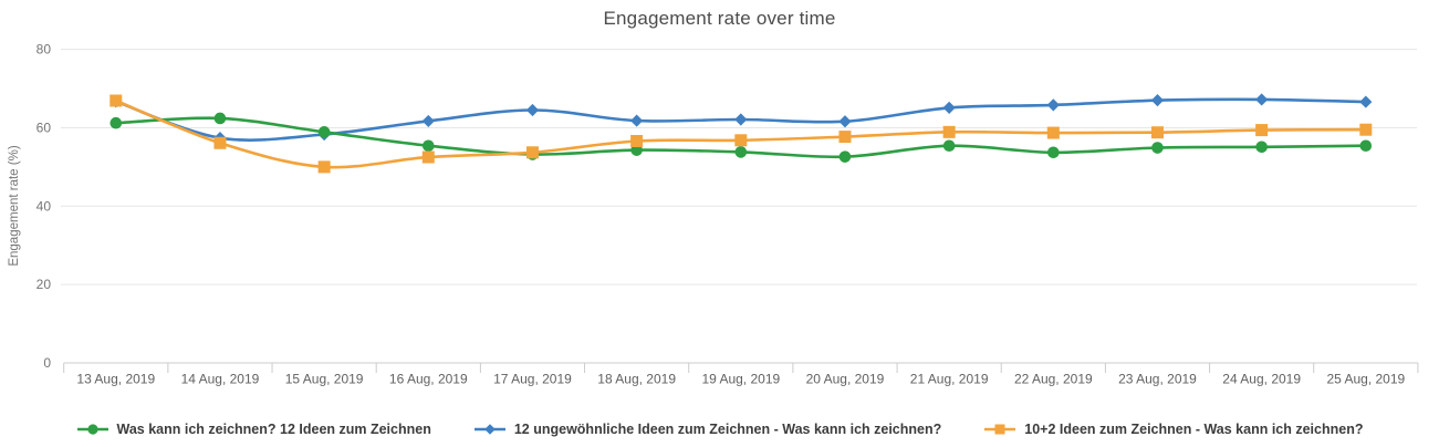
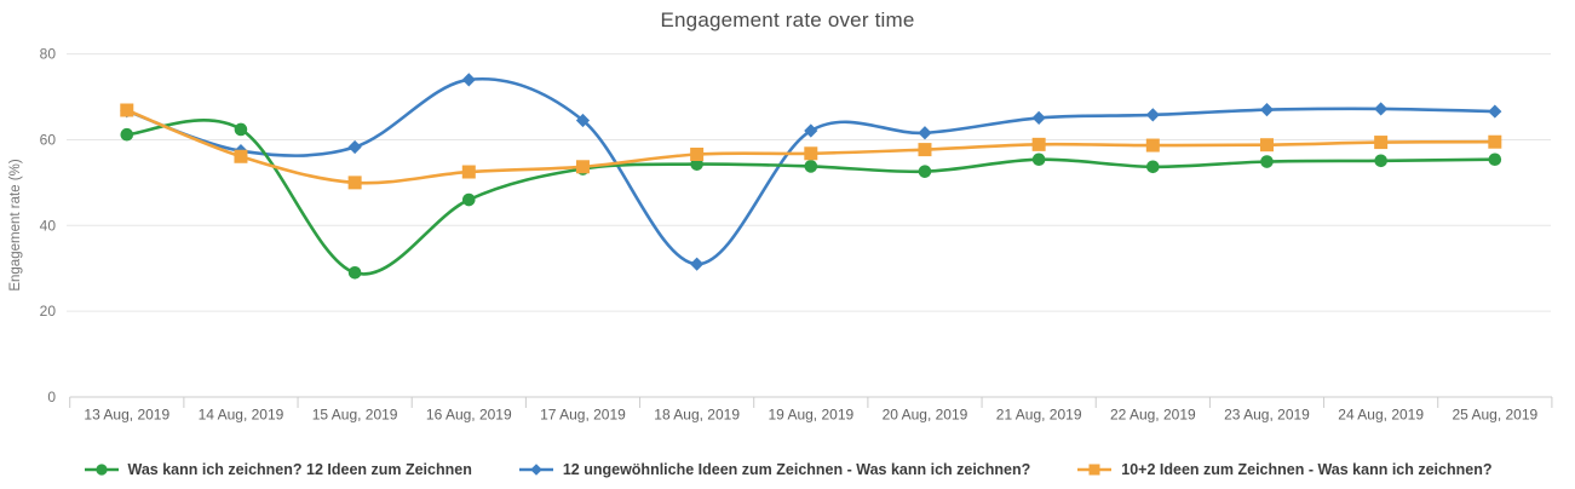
Was kann ich zeichnen? 12 Ideen zum Zeichnen/15 Aug, 2019: 59 -> 29
Was kann ich zeichnen? 12 Ideen zum Zeichnen/16 Aug, 2019: 55 -> 46
12 ungewöhnliche Ideen zum Zeichnen - Was kann ich zeichnen?/16 Aug, 2019: 62 -> 74
12 ungewöhnliche Ideen zum Zeichnen - Was kann ich zeichnen?/18 Aug, 2019: 62 -> 31
